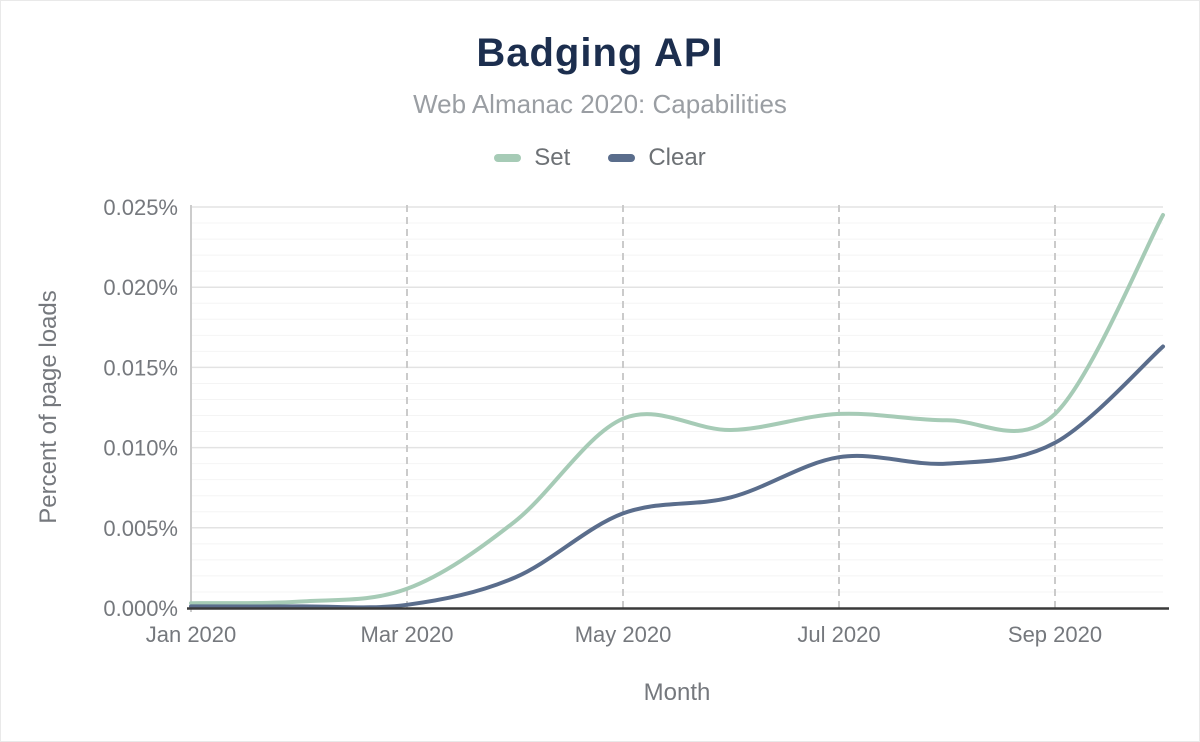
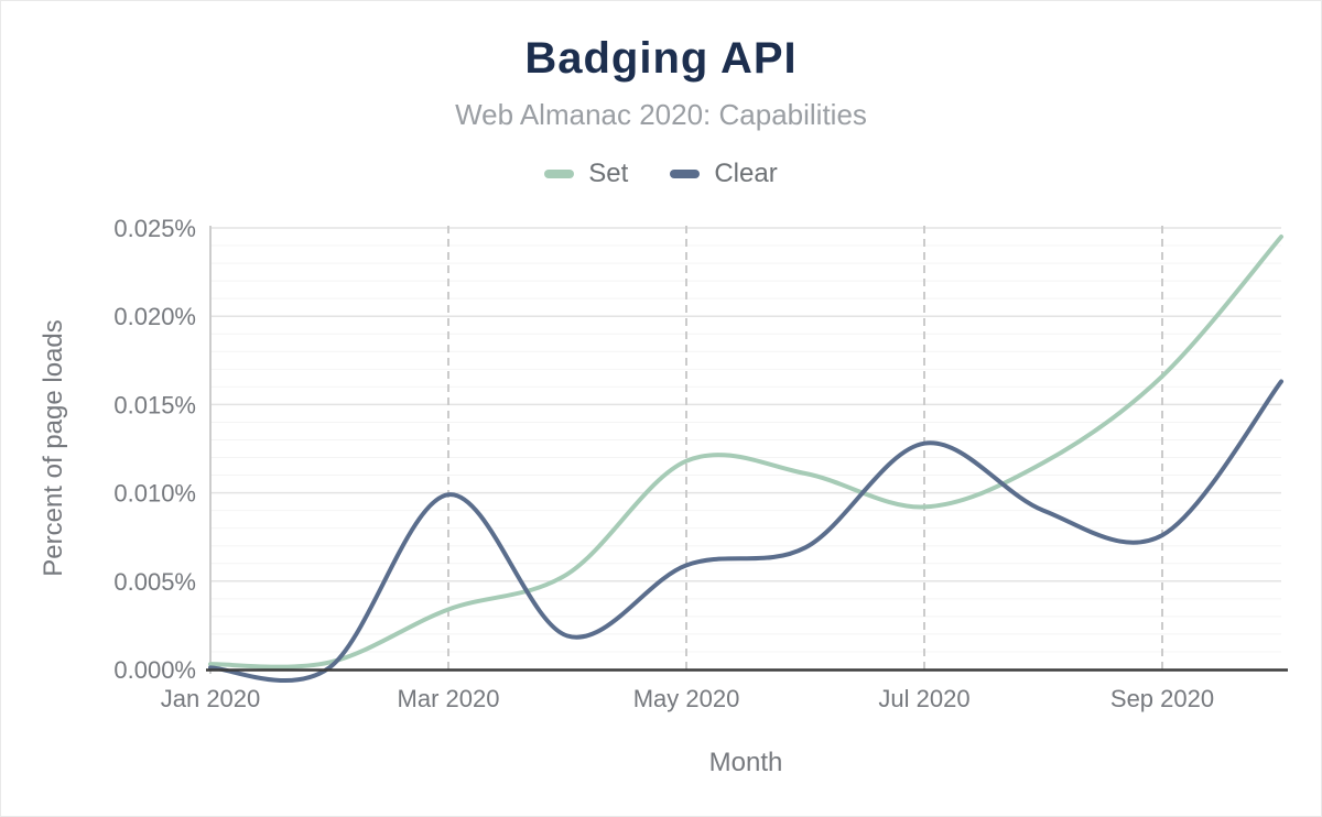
Set/Mar 2020: 0.0012% -> 0.0034%
Clear/Mar 2020: 0.0002% -> 0.0099%
Set/Jul 2020: 0.0121% -> 0.0092%
Clear/Jul 2020: 0.0094% -> 0.0128%
Set/Sep 2020: 0.0121% -> 0.0166%
Clear/Sep 2020: 0.0103% -> 0.0076%
